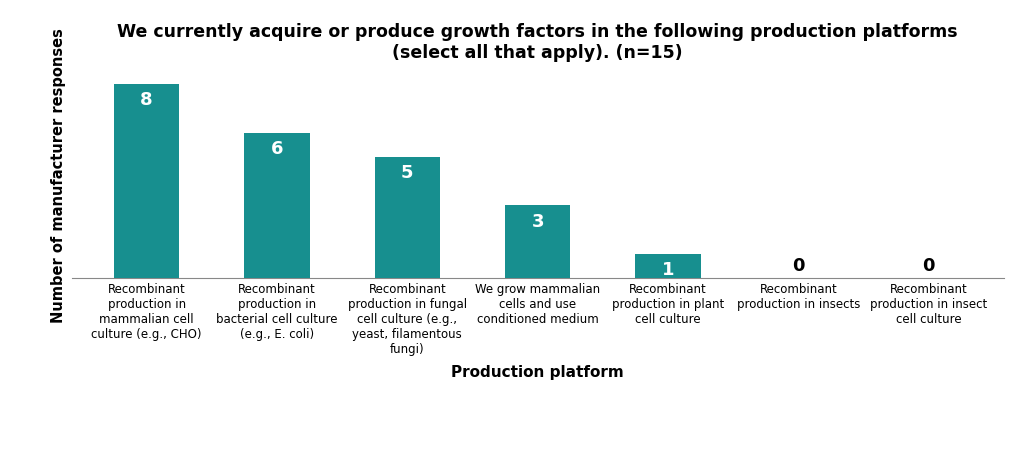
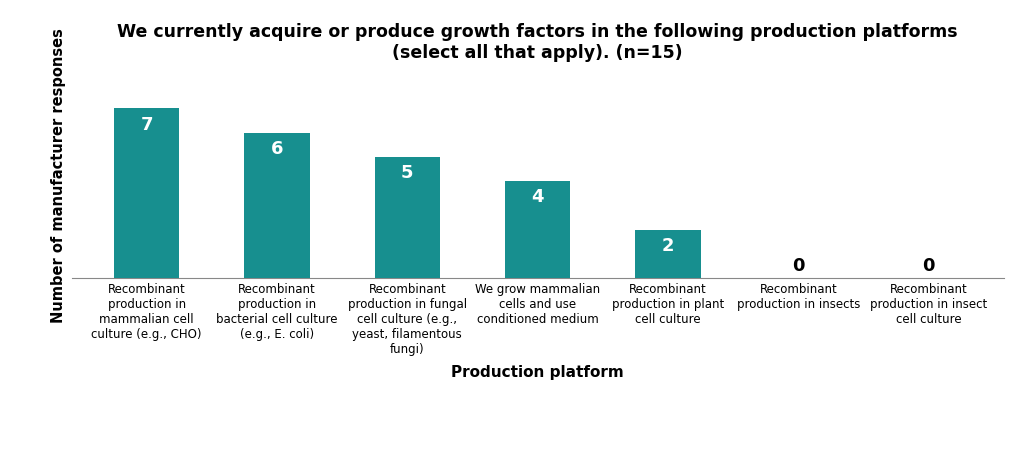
Recombinant production in mammalian cell culture (e.g., CHO): 8 -> 7
We grow mammalian cells and use conditioned medium: 3 -> 4
Recombinant production in plant cell culture: 1 -> 2
